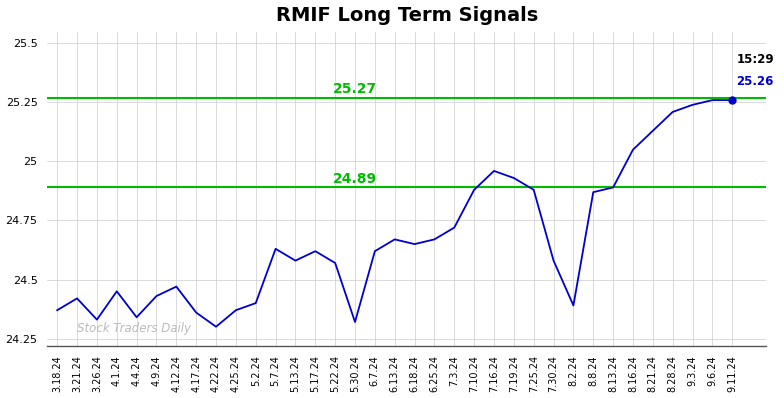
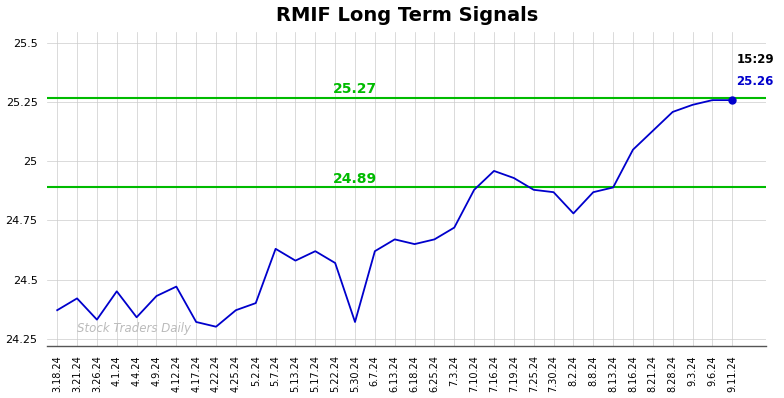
4.17.24: 24.36 -> 24.32
7.30.24: 24.58 -> 24.87
8.2.24: 24.39 -> 24.78
